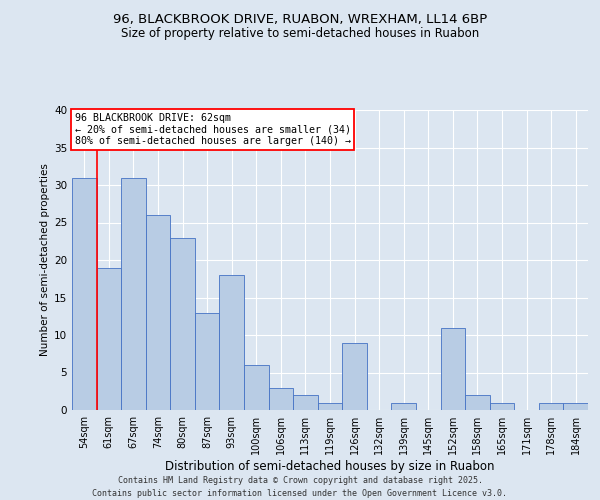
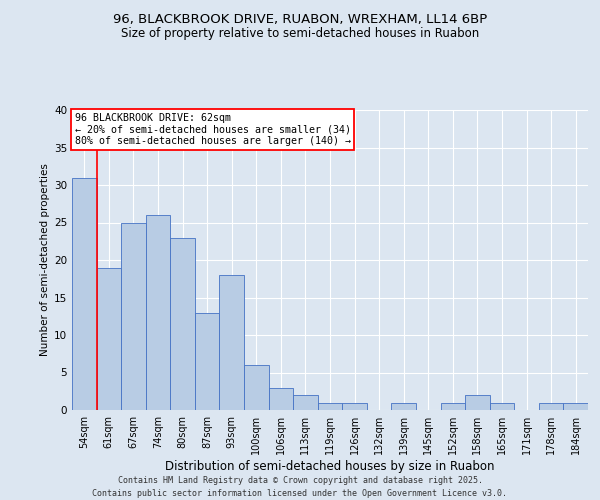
67sqm: 31 -> 25
126sqm: 9 -> 1
152sqm: 11 -> 1
